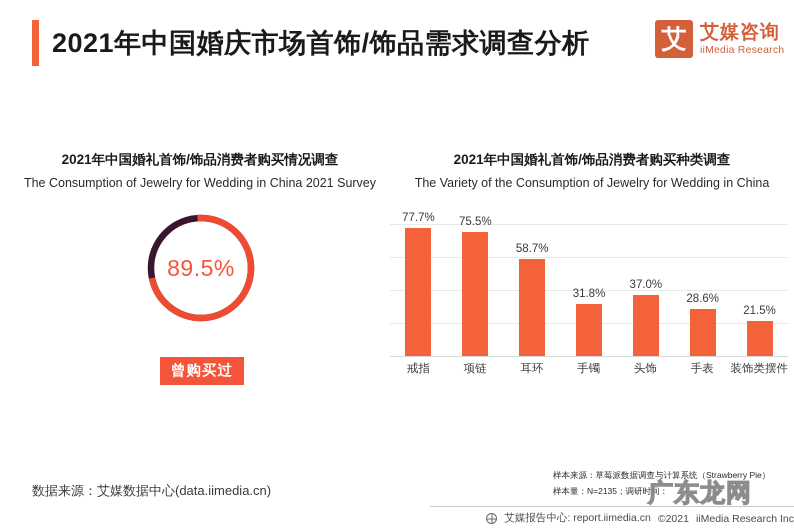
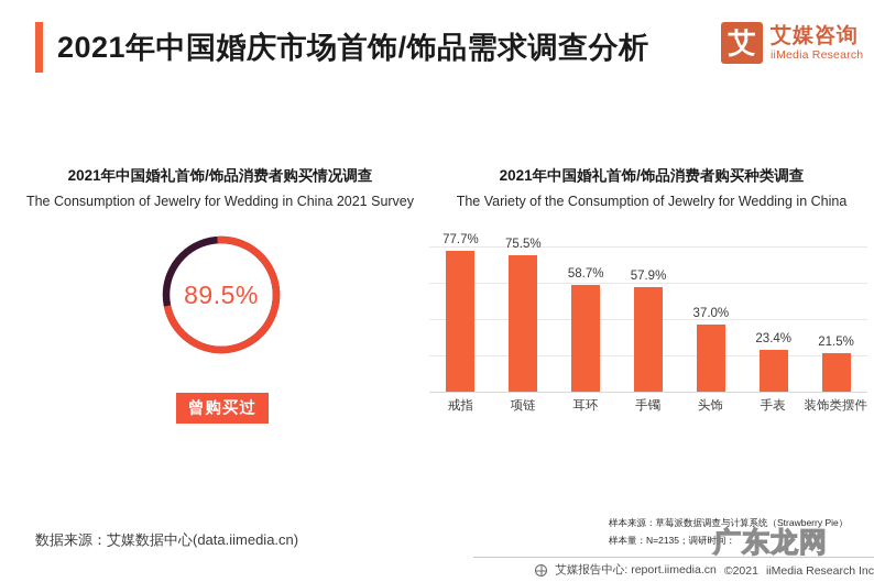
2021年中国婚礼首饰/饰品消费者购买种类调查/手镯: 31.8% -> 57.9%
2021年中国婚礼首饰/饰品消费者购买种类调查/手表: 28.6% -> 23.4%
